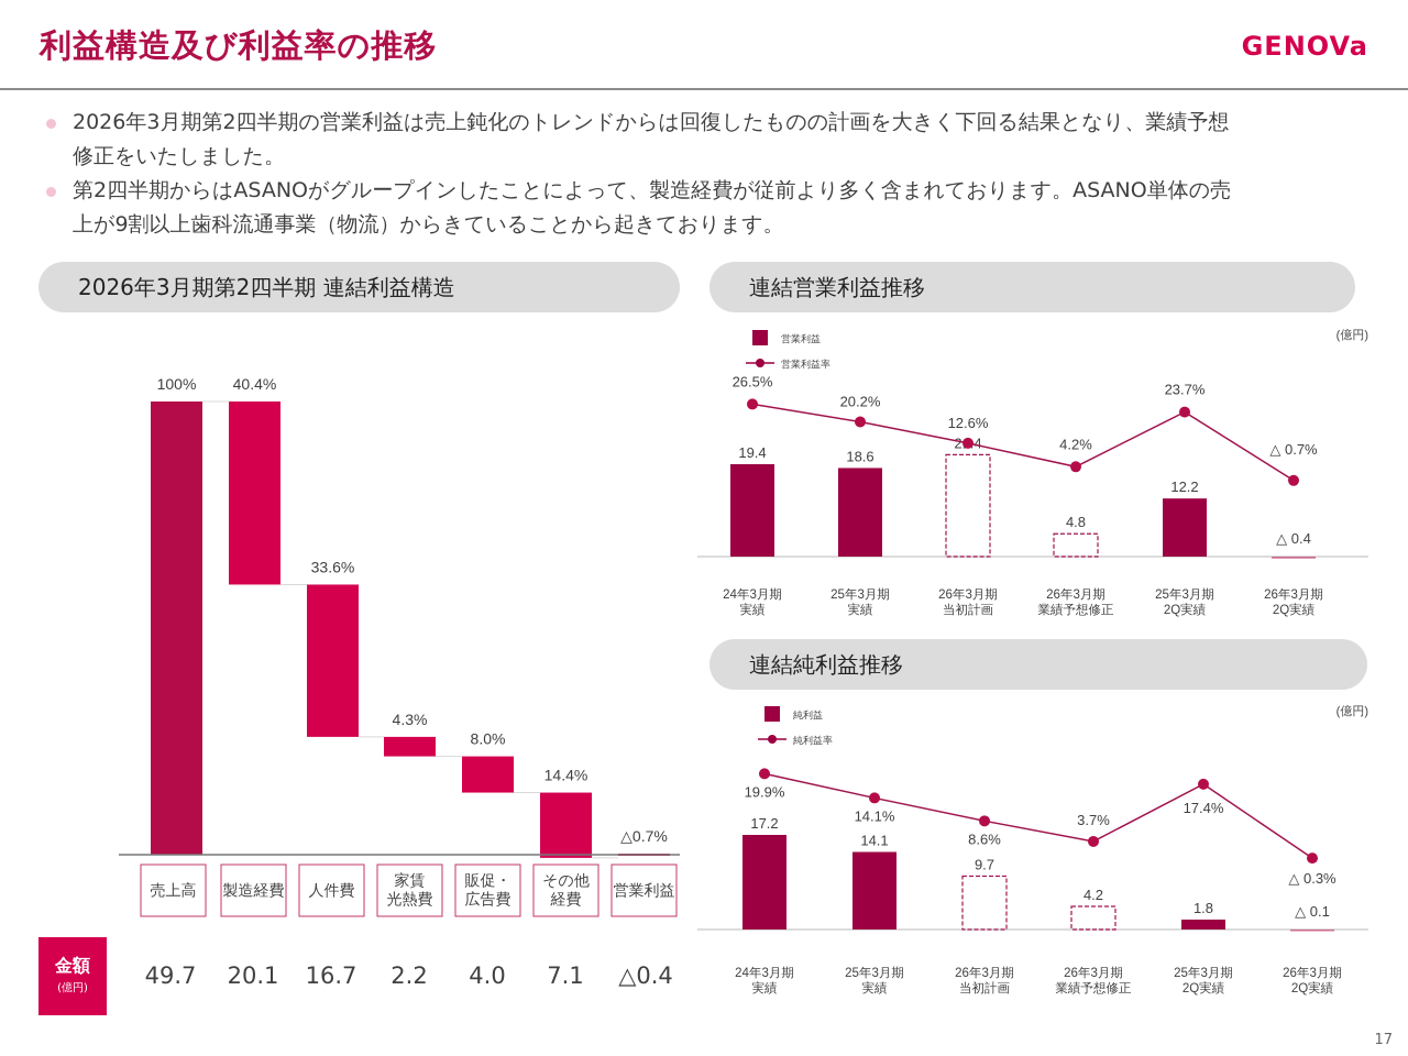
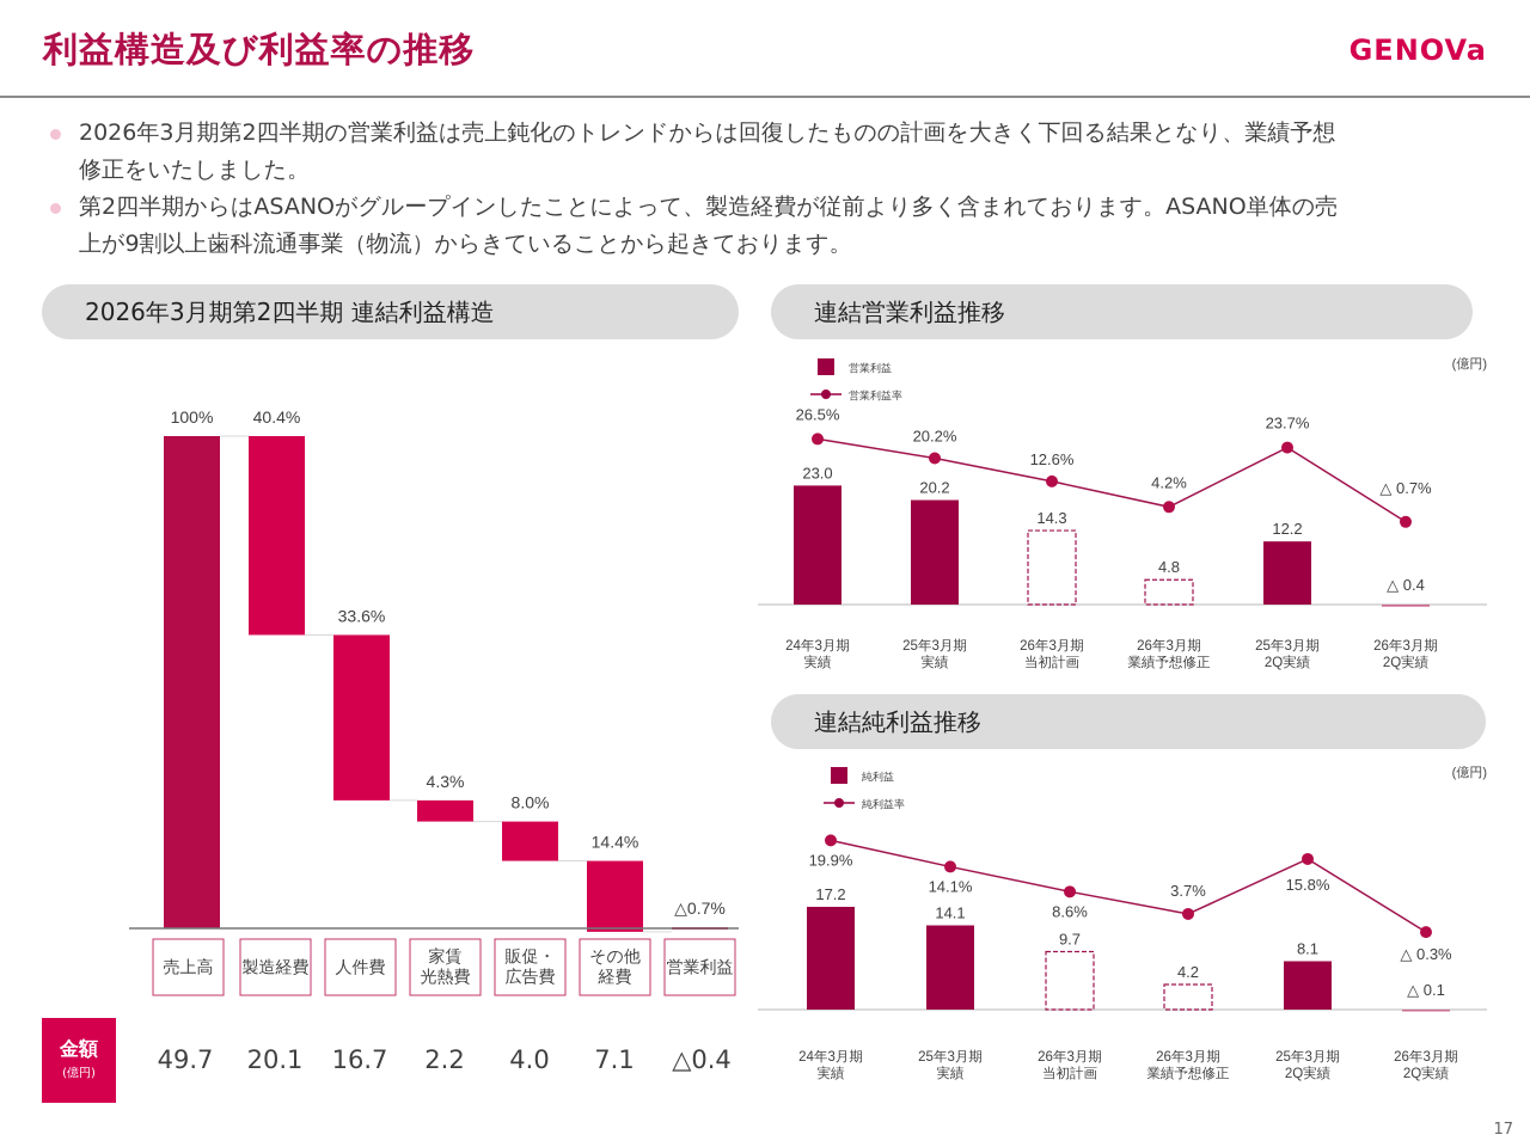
連結営業利益推移/営業利益/24年3月期 実績: 19.4 -> 23.0
連結営業利益推移/営業利益/25年3月期 実績: 18.6 -> 20.2
連結営業利益推移/営業利益/26年3月期 当初計画: 21.4 -> 14.3
連結純利益推移/純利益/25年3月期 2Q実績: 1.8 -> 8.1
連結純利益推移/純利益率/25年3月期 2Q実績: 17.4% -> 15.8%
